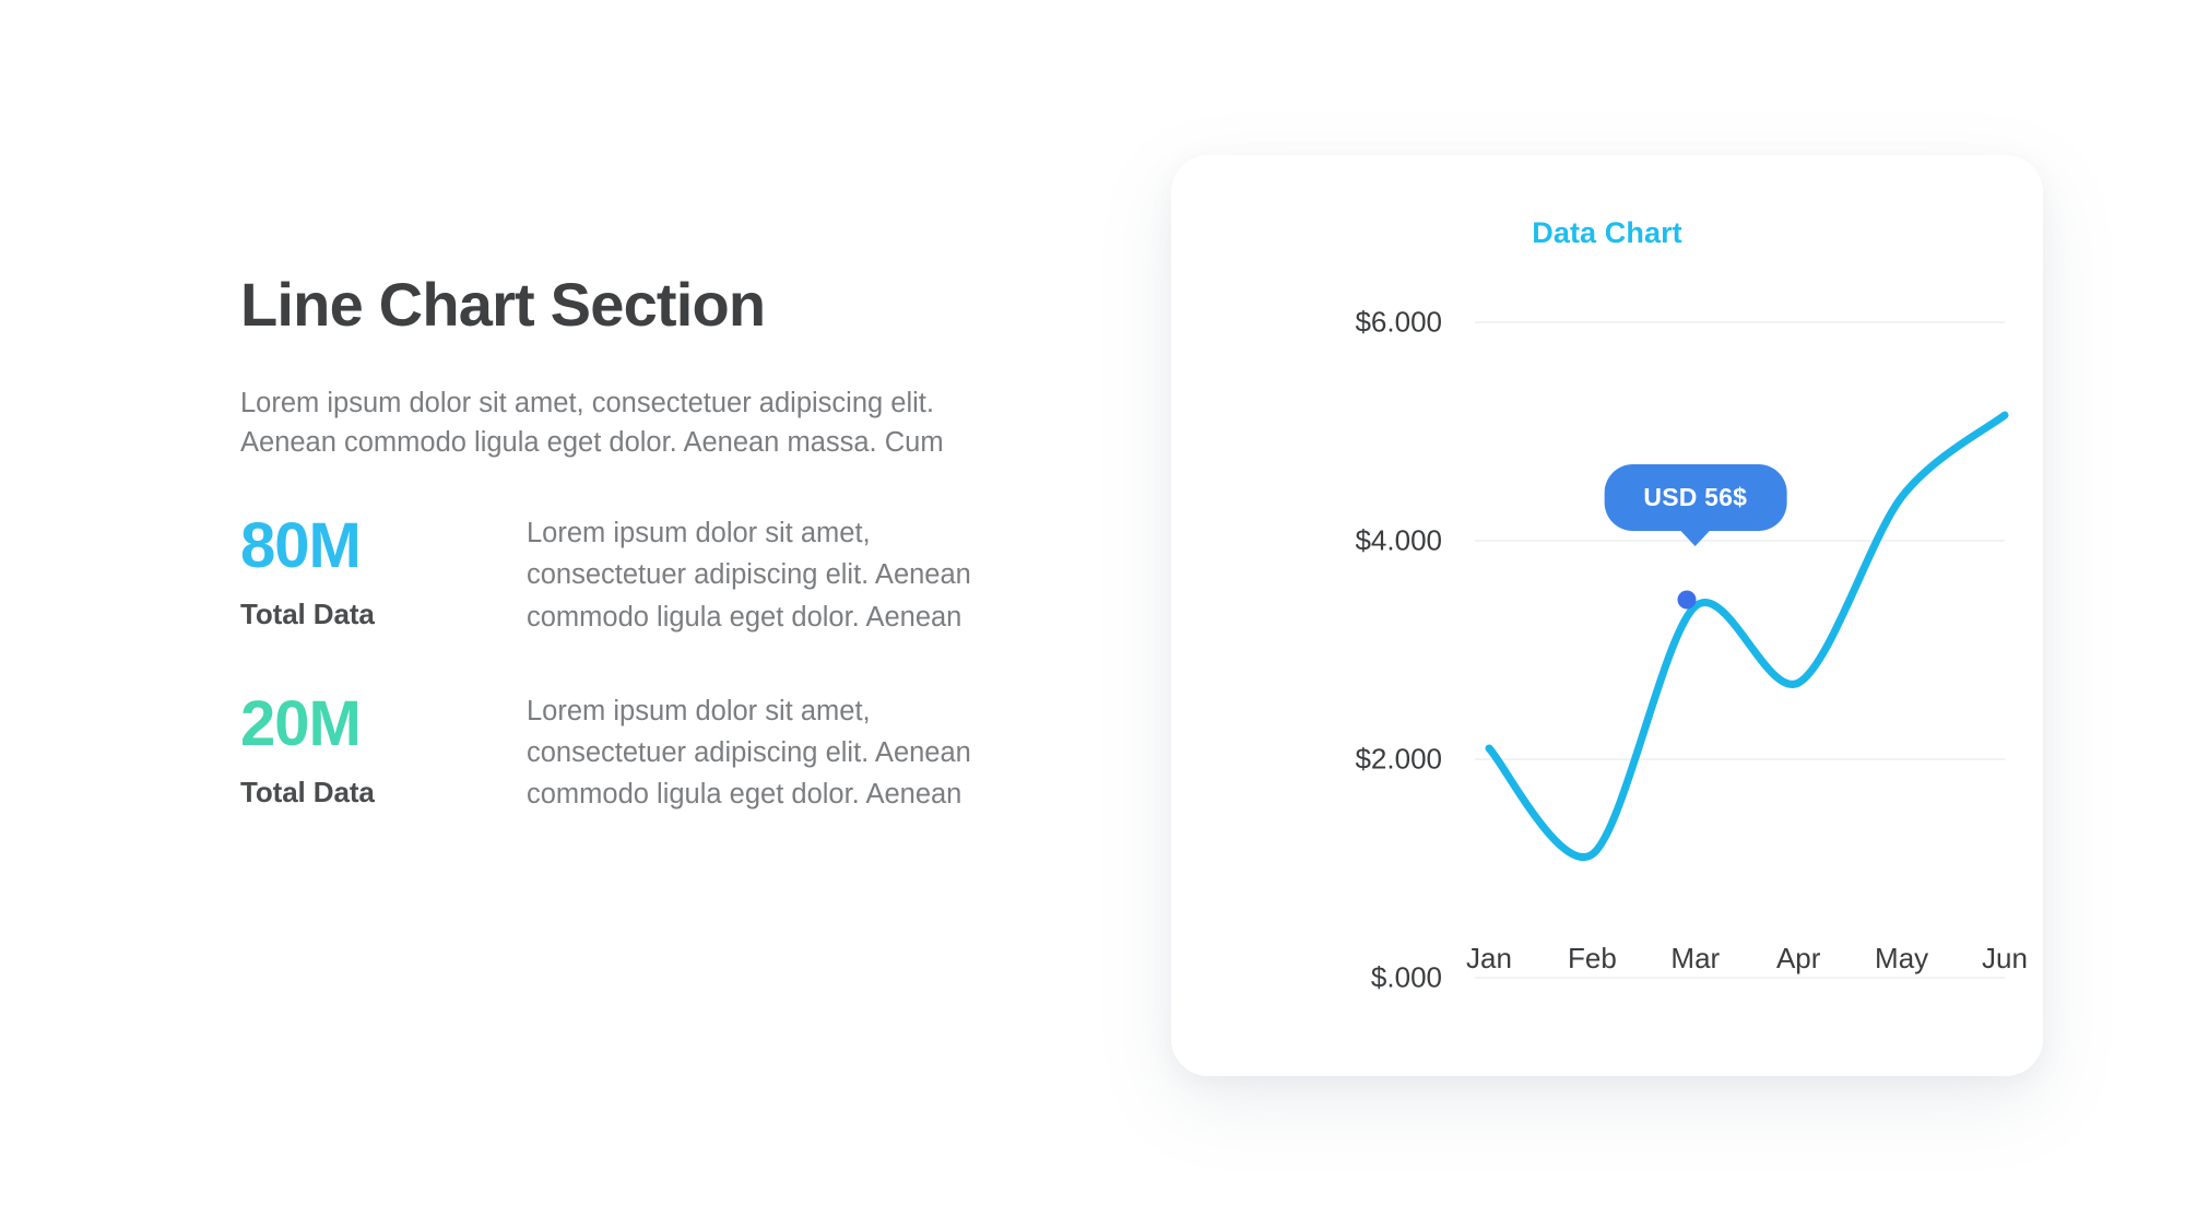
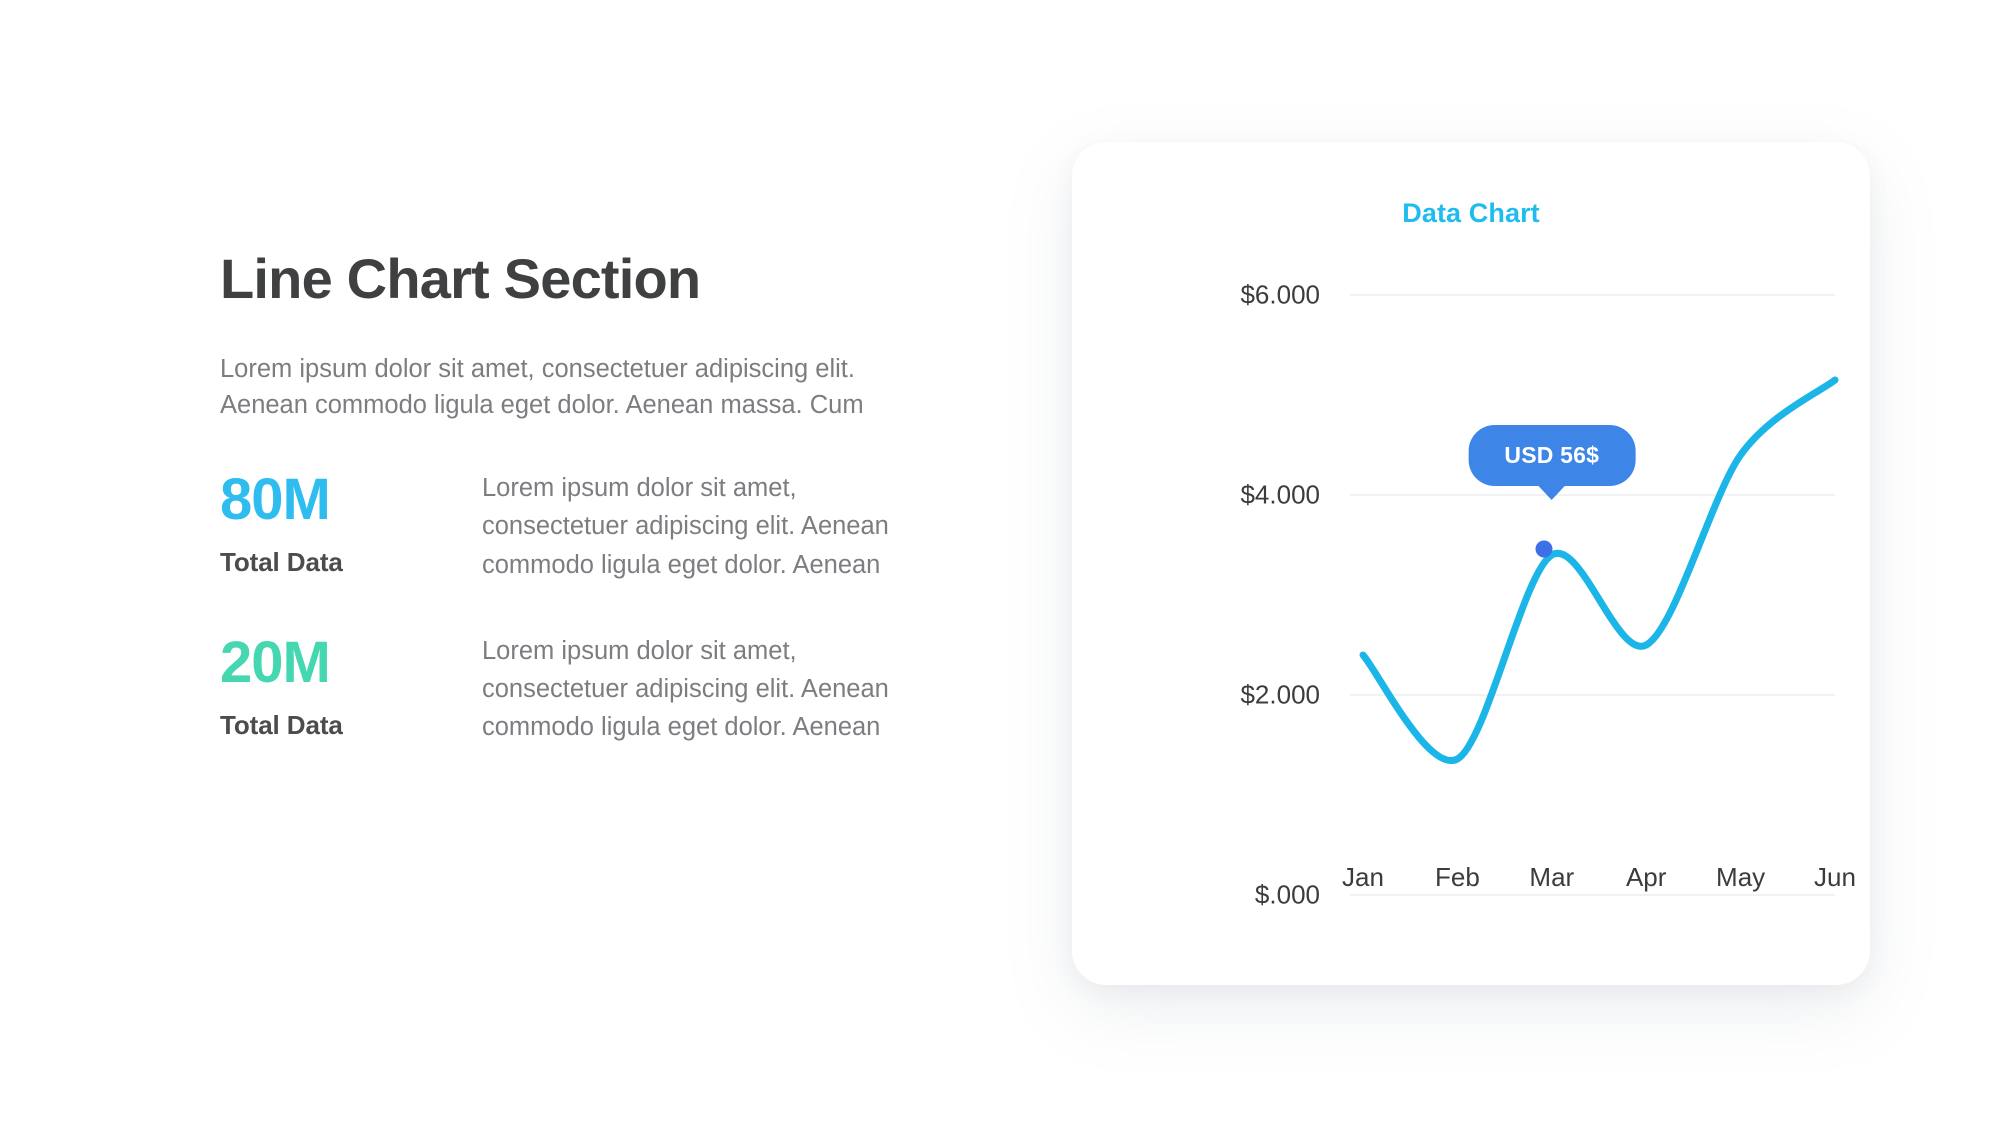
Jan: $2100 -> $2400
Feb: $1130 -> $1360
Apr: $2700 -> $2500
